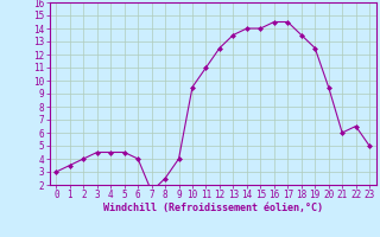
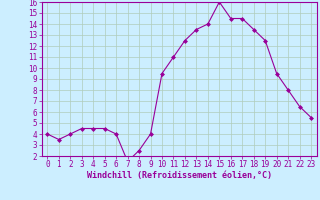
0: 3.0 -> 4.0
15: 14.0 -> 16.0
21: 6.0 -> 8.0
23: 5.0 -> 5.5
